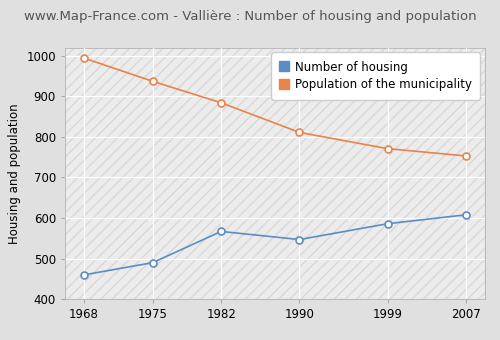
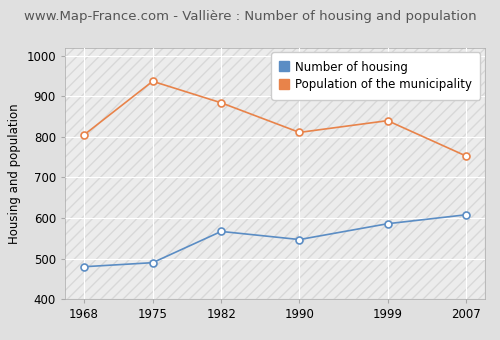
Number of housing/1968: 460 -> 480
Population of the municipality/1968: 994 -> 805
Population of the municipality/1999: 771 -> 840
